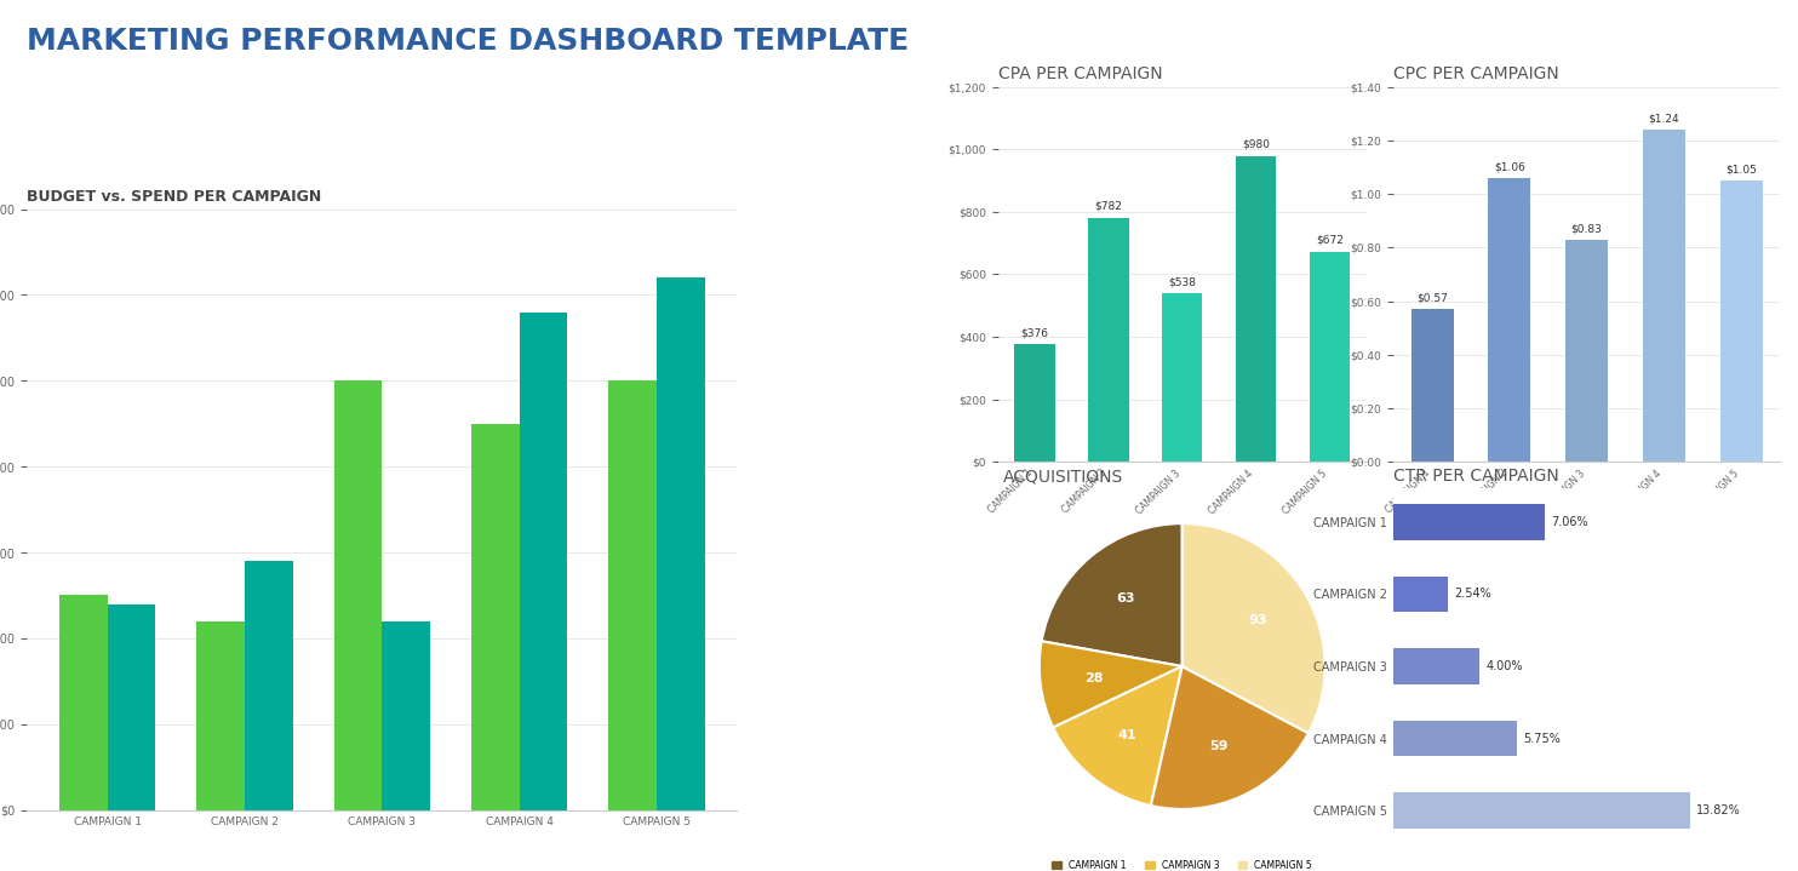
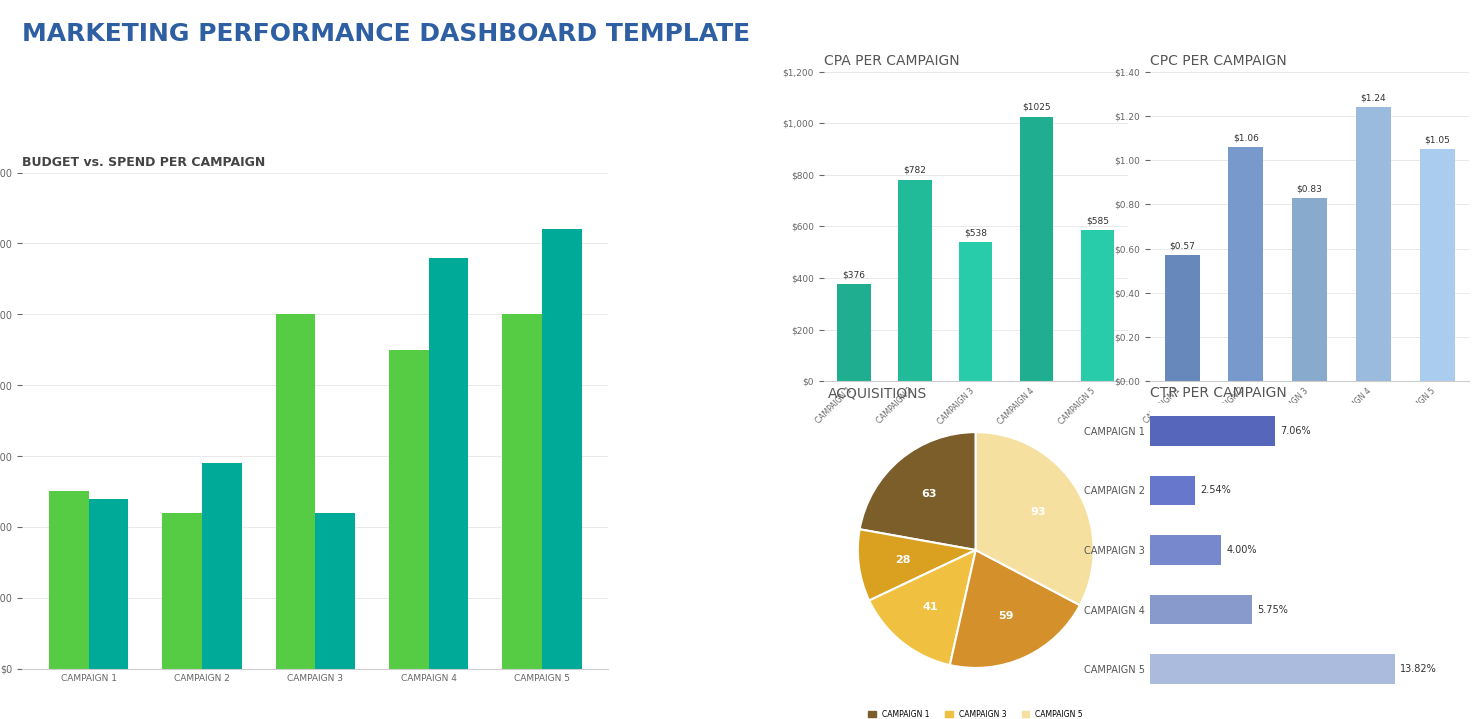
CPA PER CAMPAIGN/CAMPAIGN 4: $980 -> $1025
CPA PER CAMPAIGN/CAMPAIGN 5: $672 -> $585
